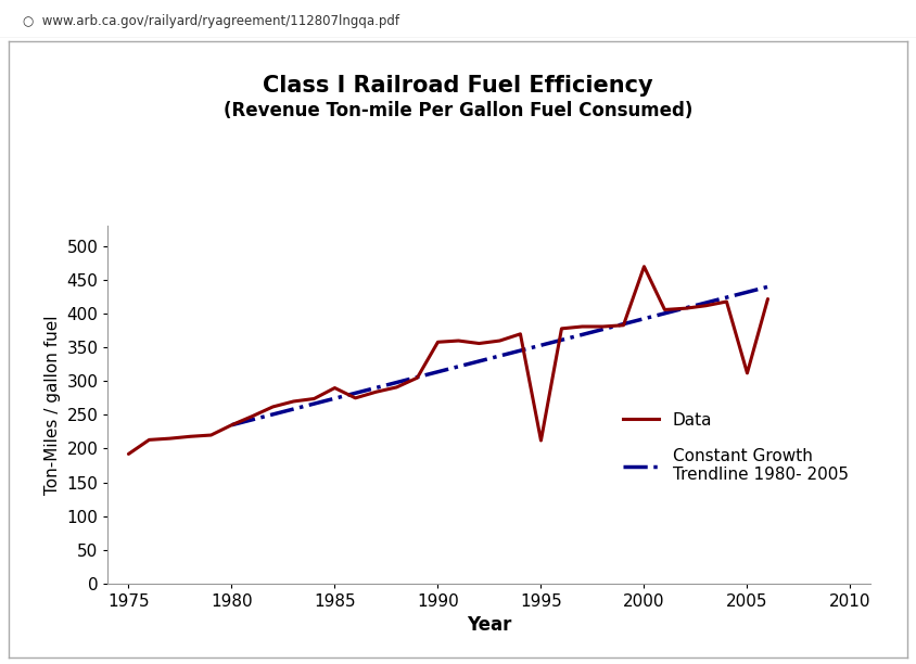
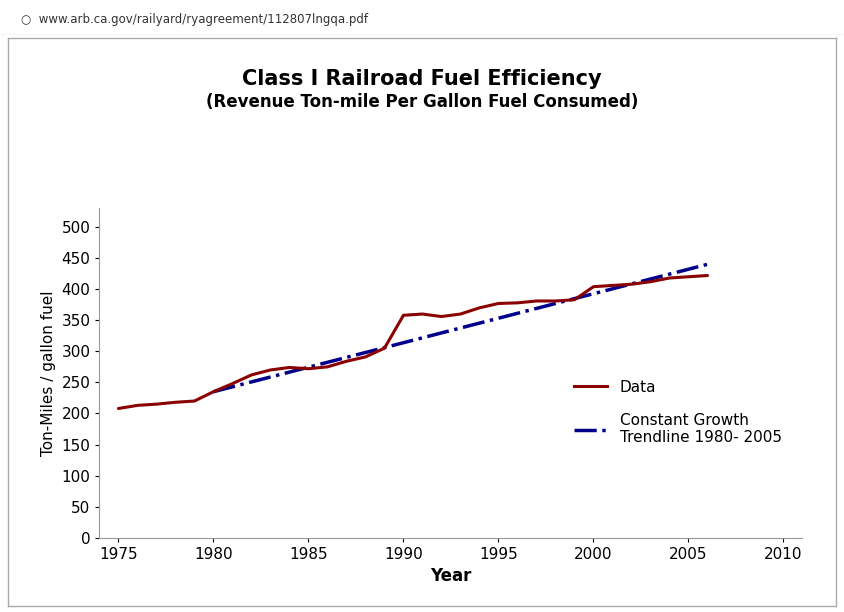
Data/1975: 192 -> 208
Data/1985: 290 -> 272
Data/1995: 212 -> 377
Data/2000: 470 -> 404
Data/2005: 312 -> 420
